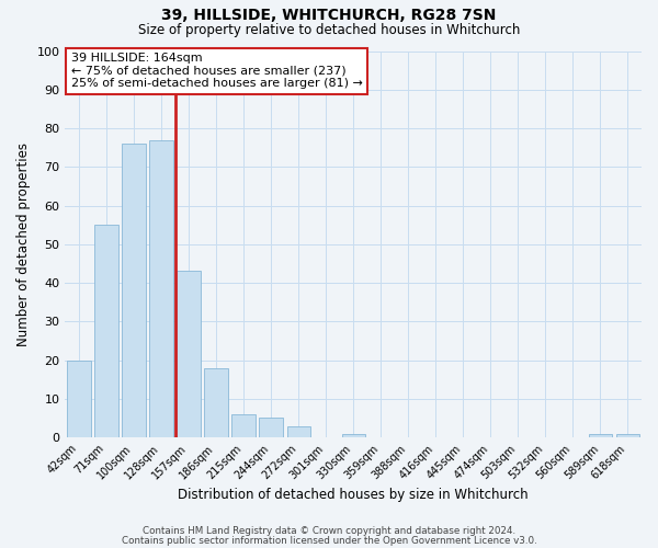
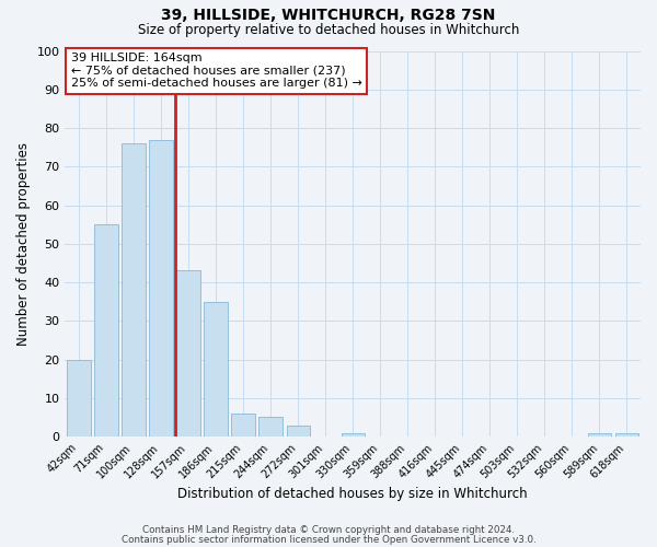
186sqm: 18 -> 35
